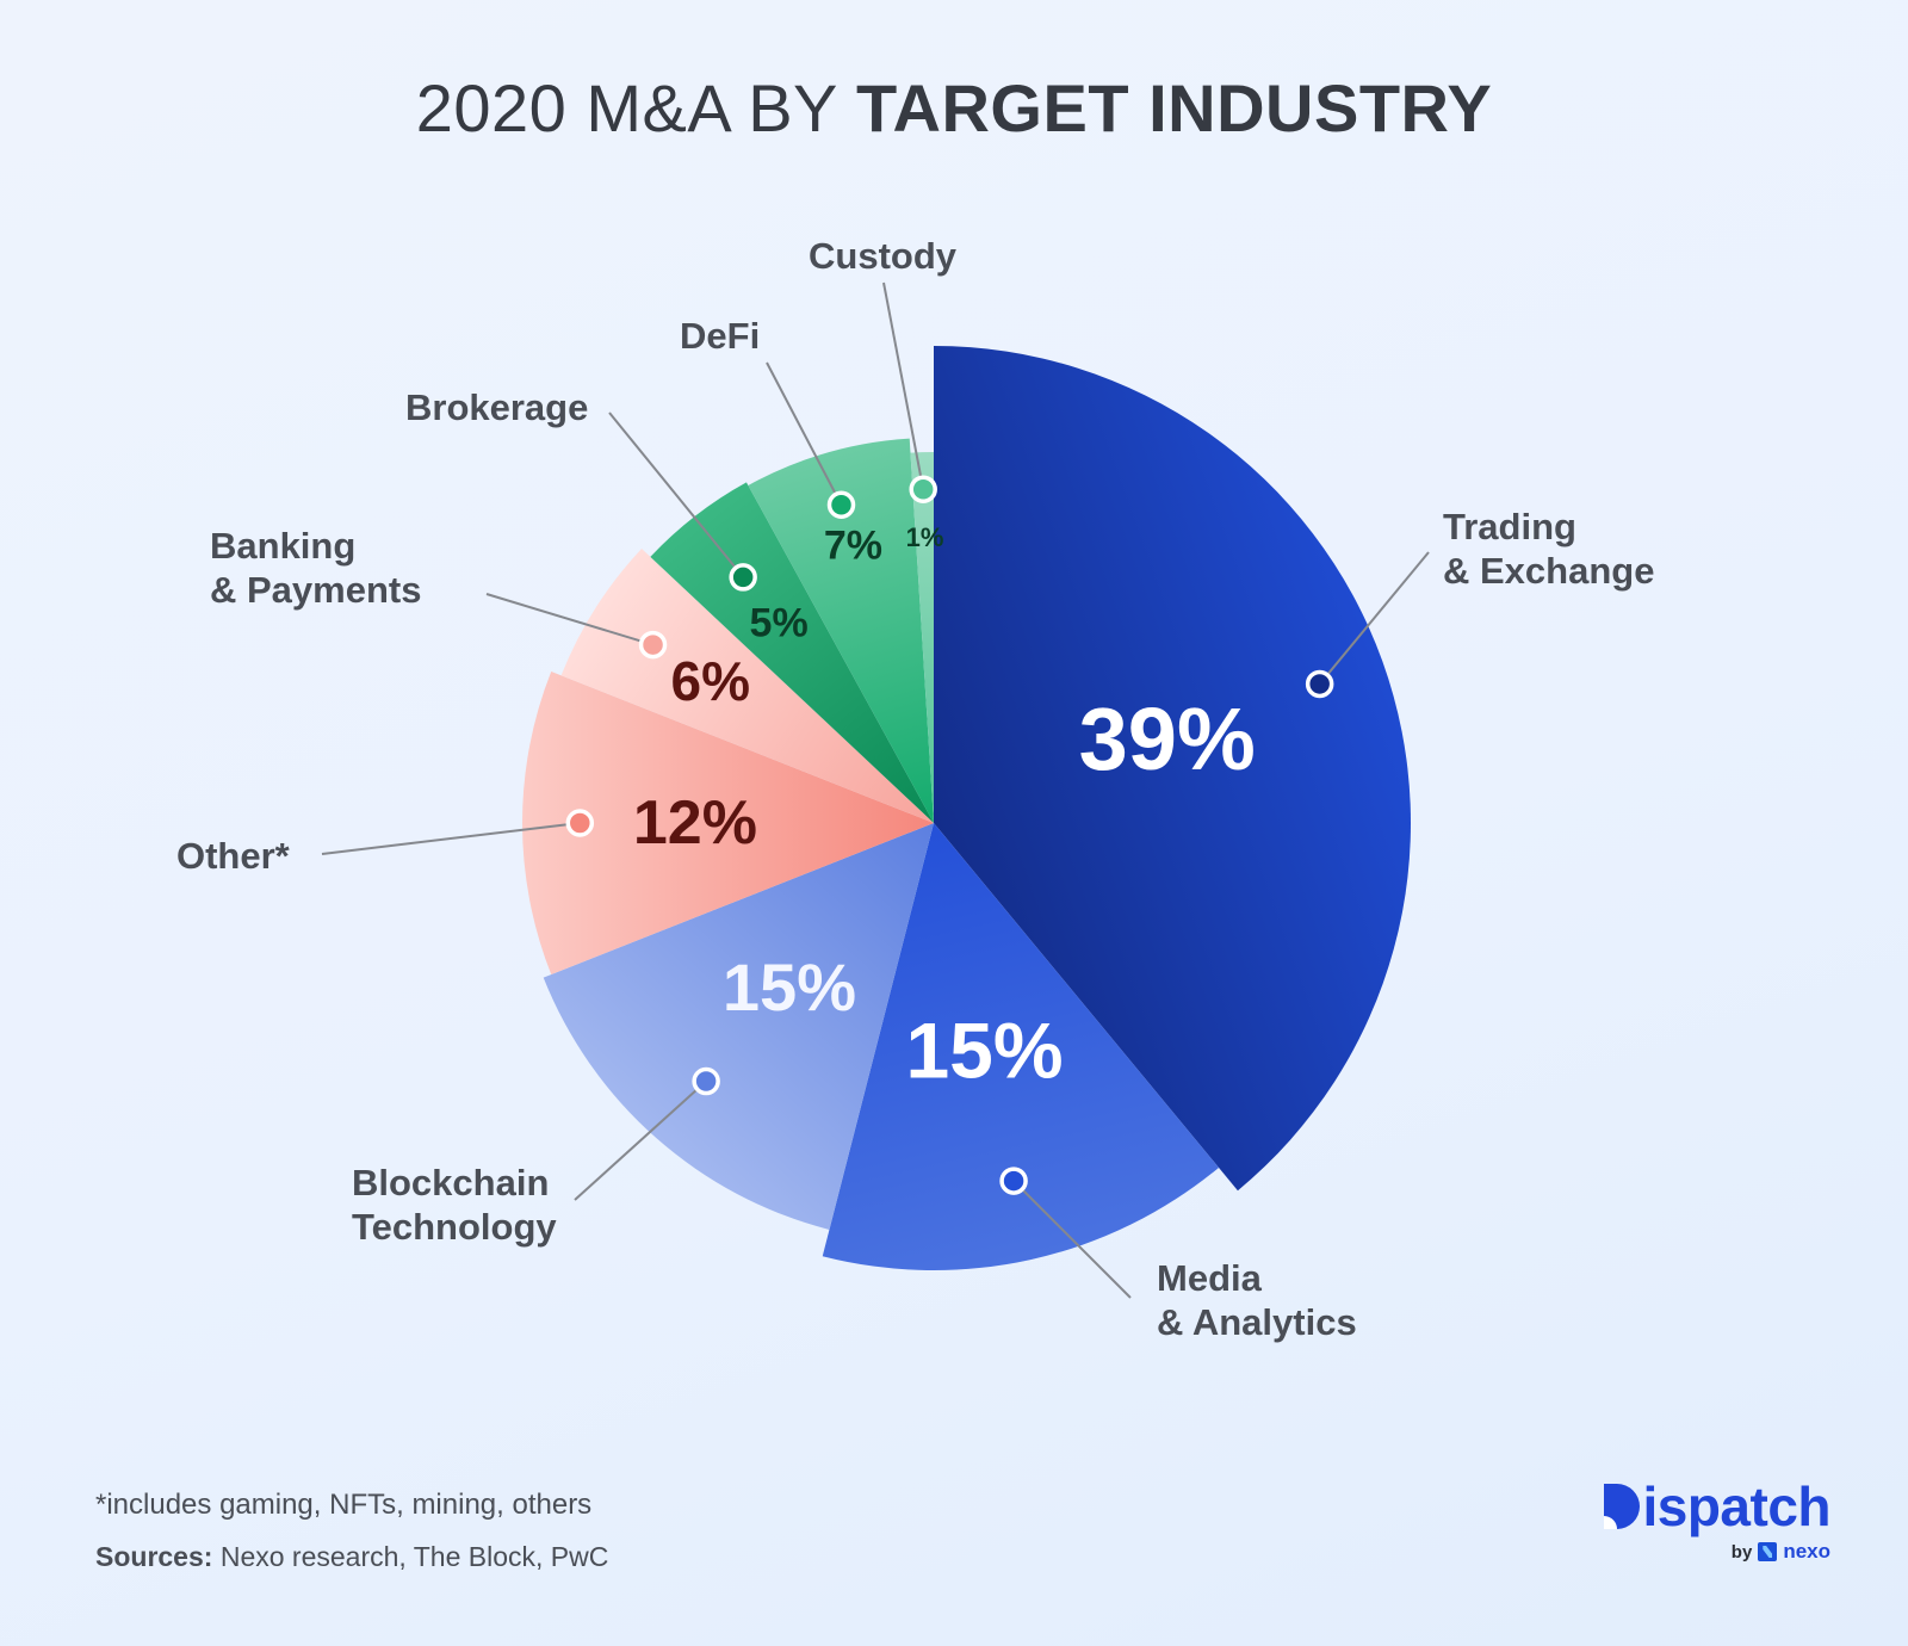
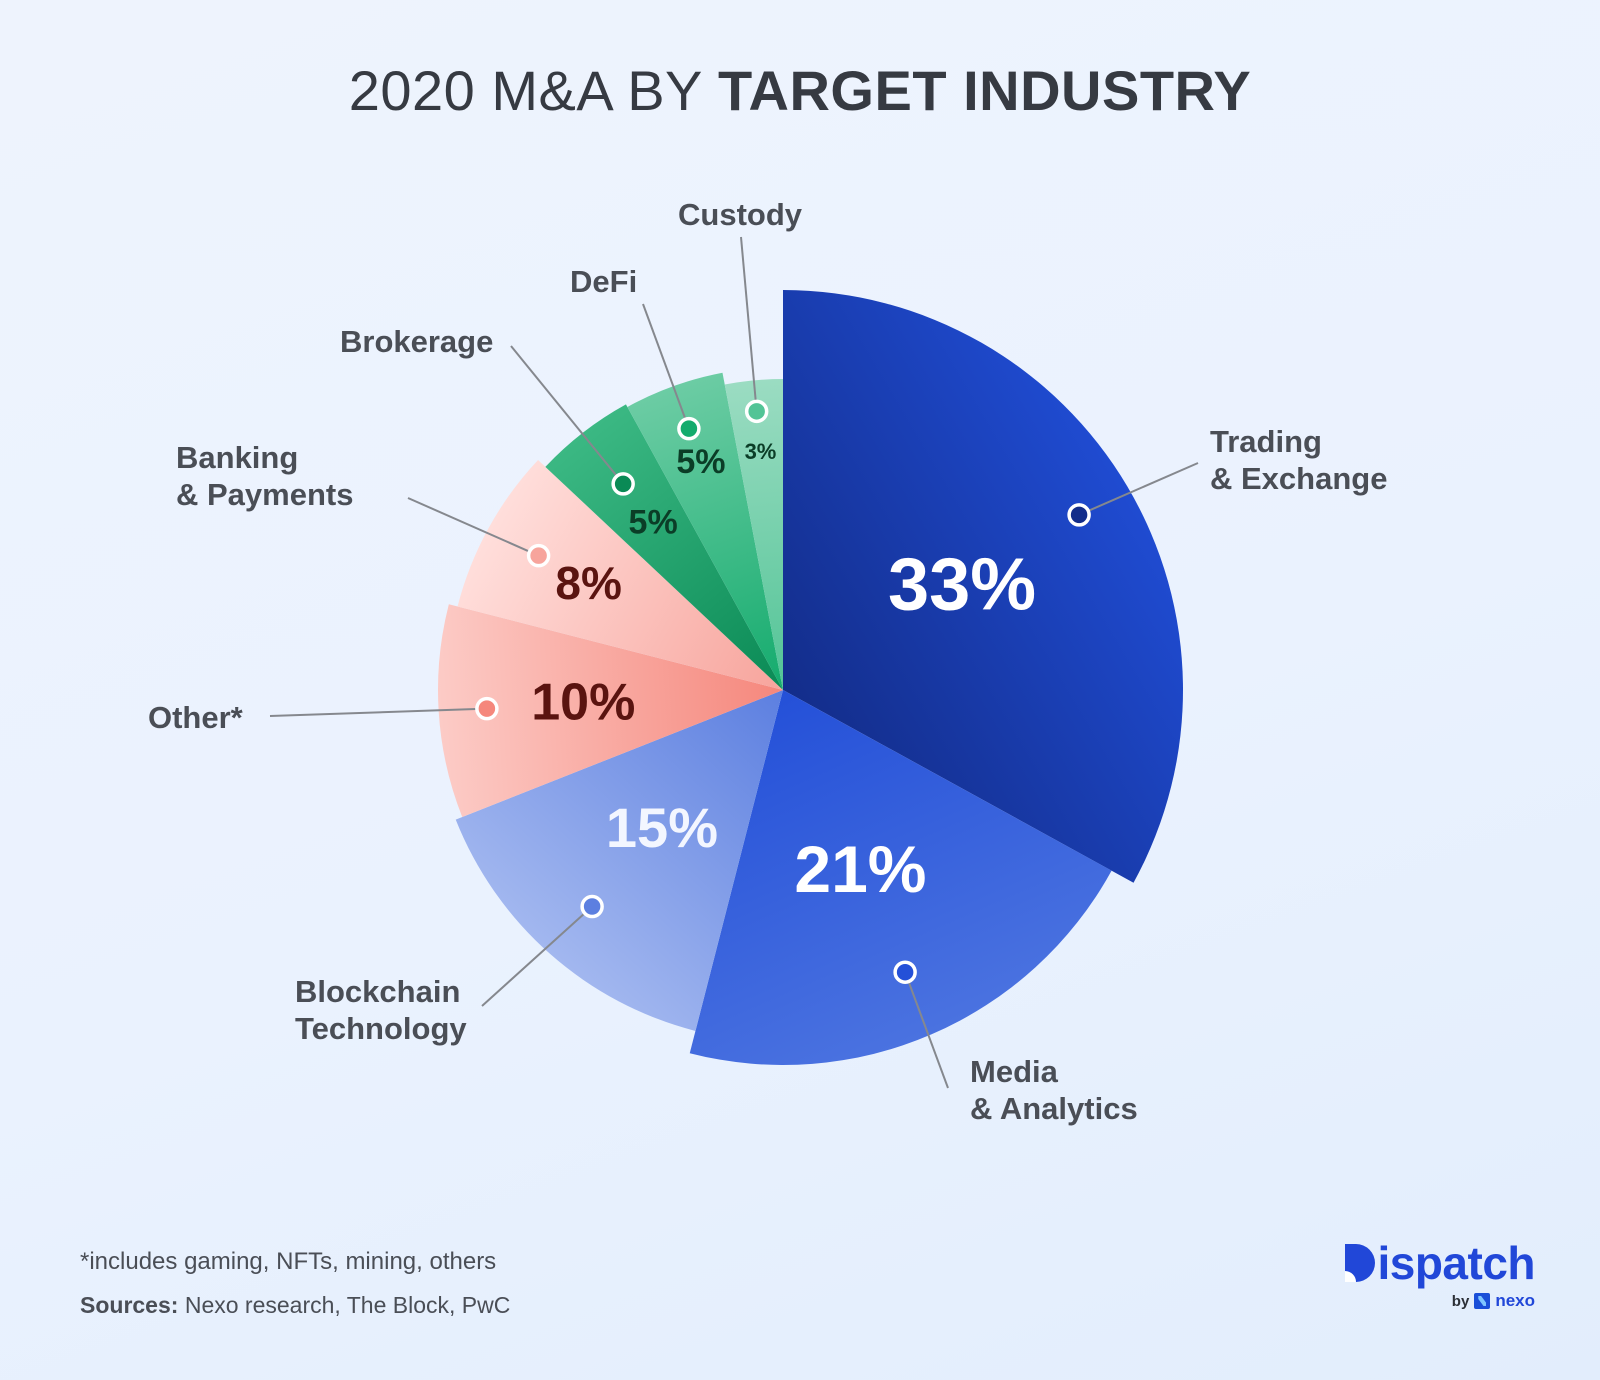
Trading & Exchange: 39% -> 33%
Media & Analytics: 15% -> 21%
Other*: 12% -> 10%
Banking & Payments: 6% -> 8%
DeFi: 7% -> 5%
Custody: 1% -> 3%
